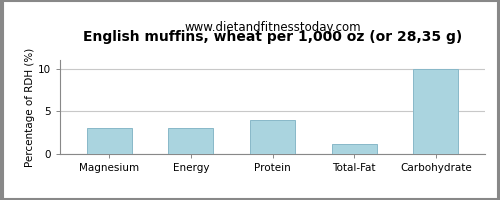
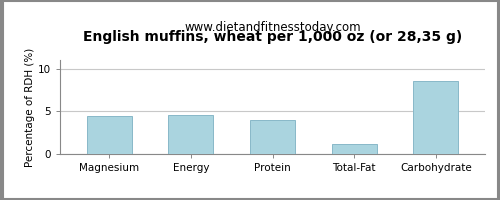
Magnesium: 3.0 -> 4.4
Energy: 3.0 -> 4.6
Carbohydrate: 10.0 -> 8.6
